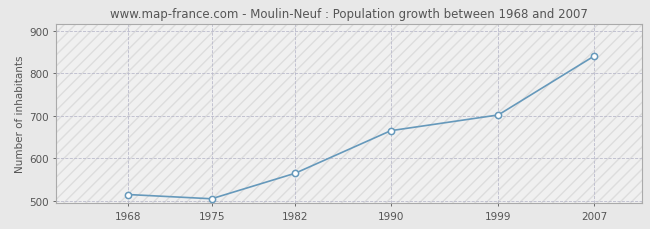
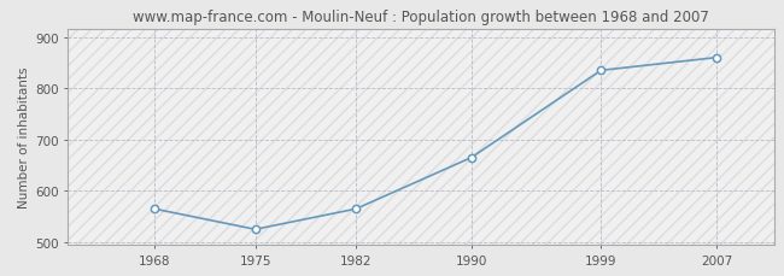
1968: 515 -> 565
1975: 505 -> 525
1999: 702 -> 835
2007: 840 -> 860
